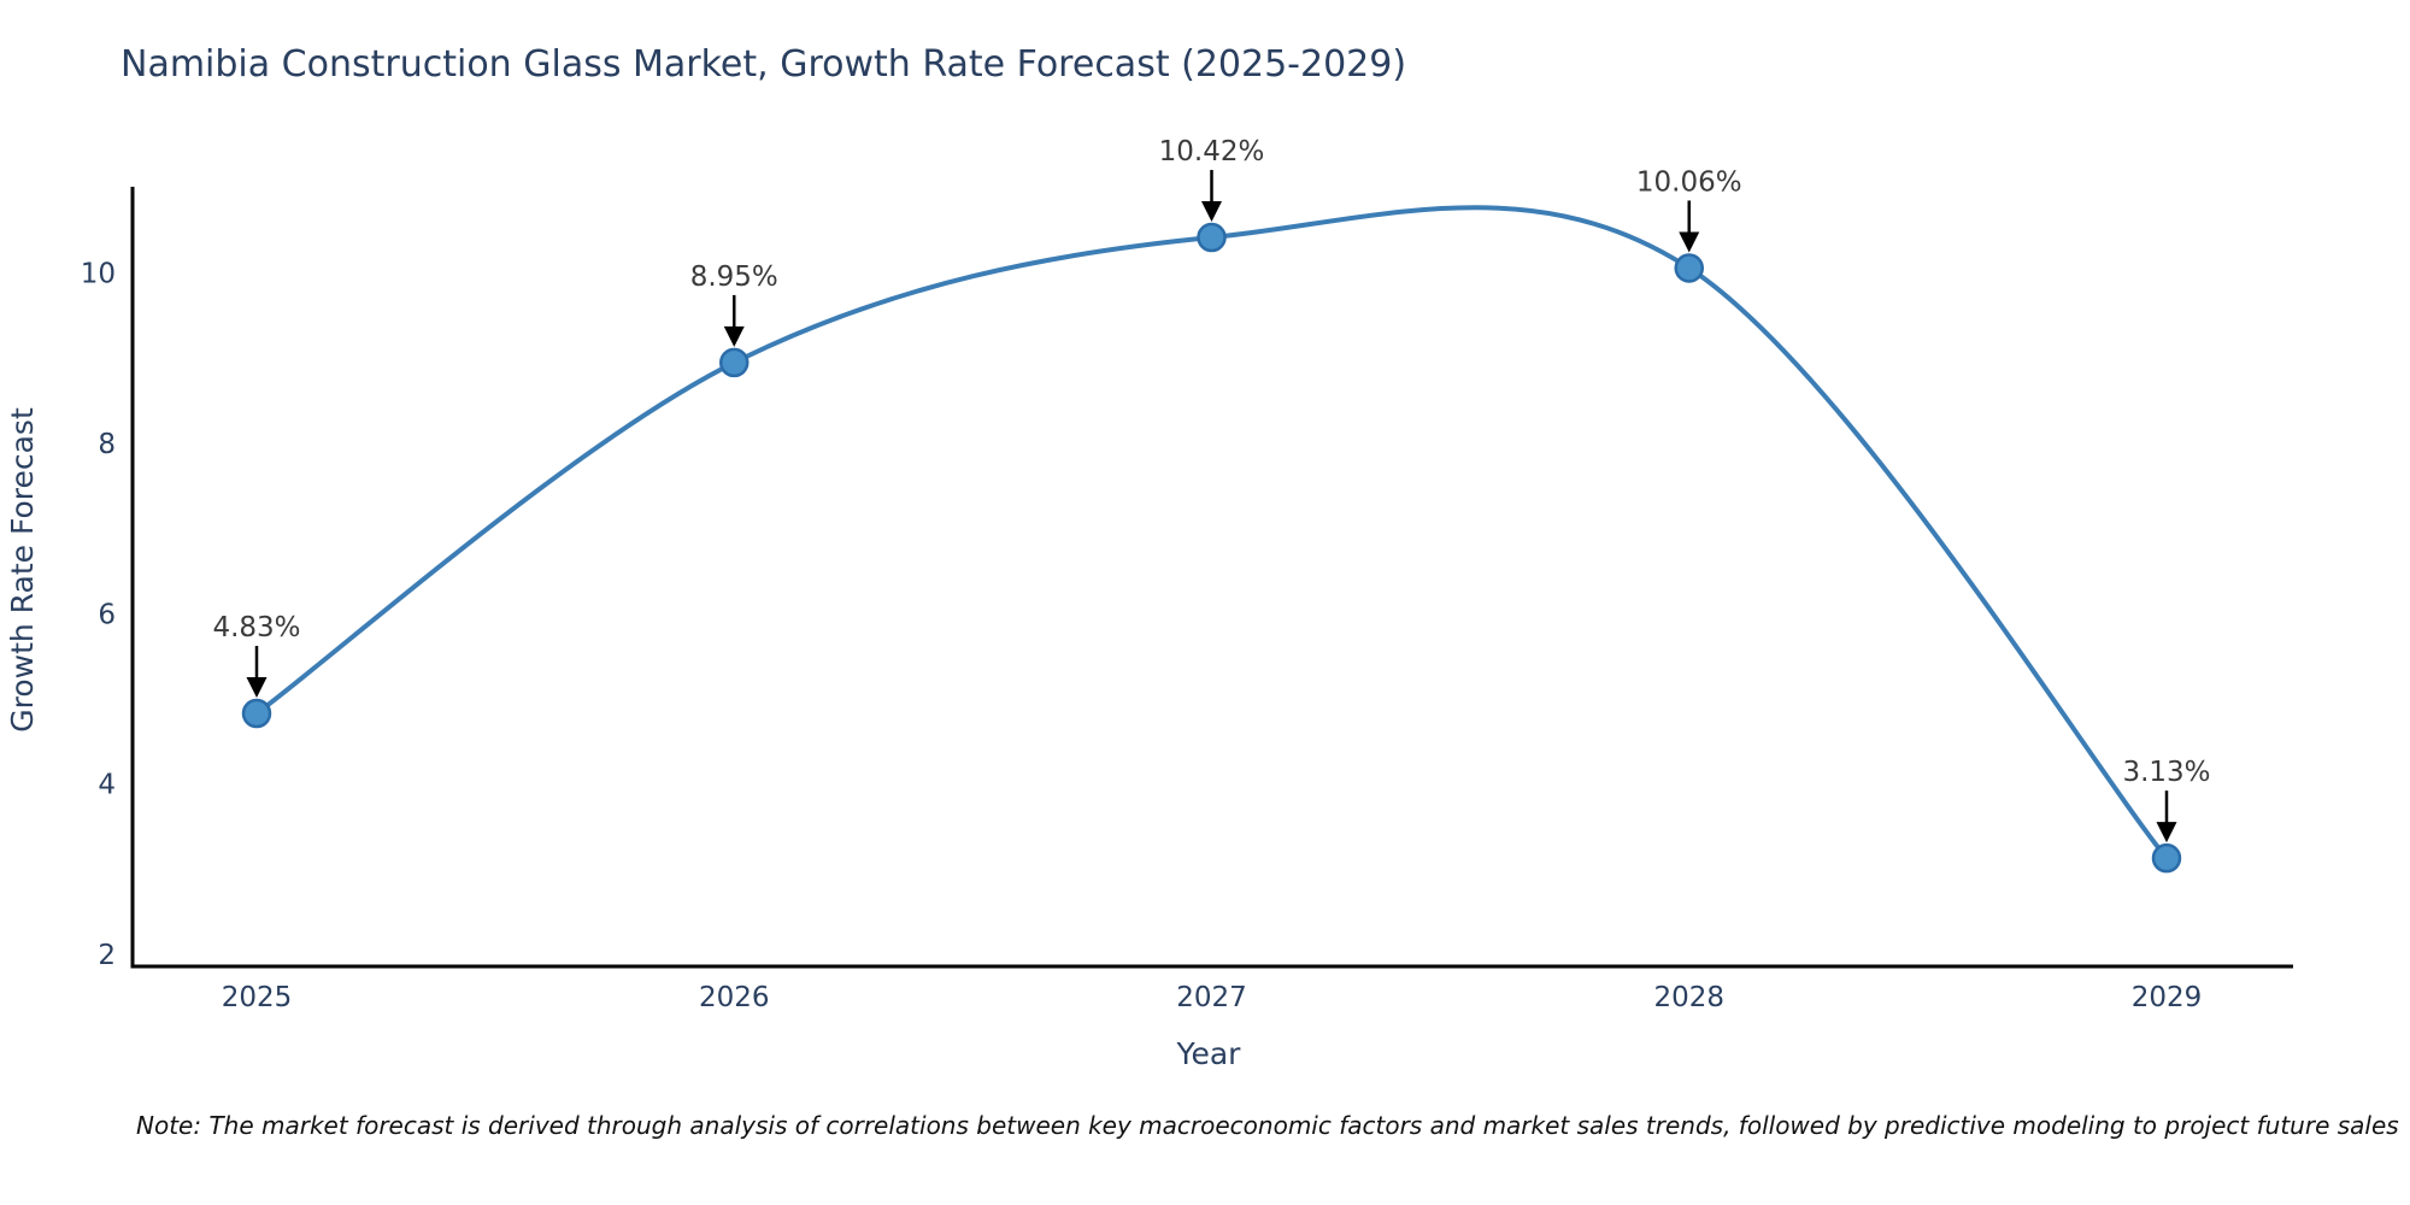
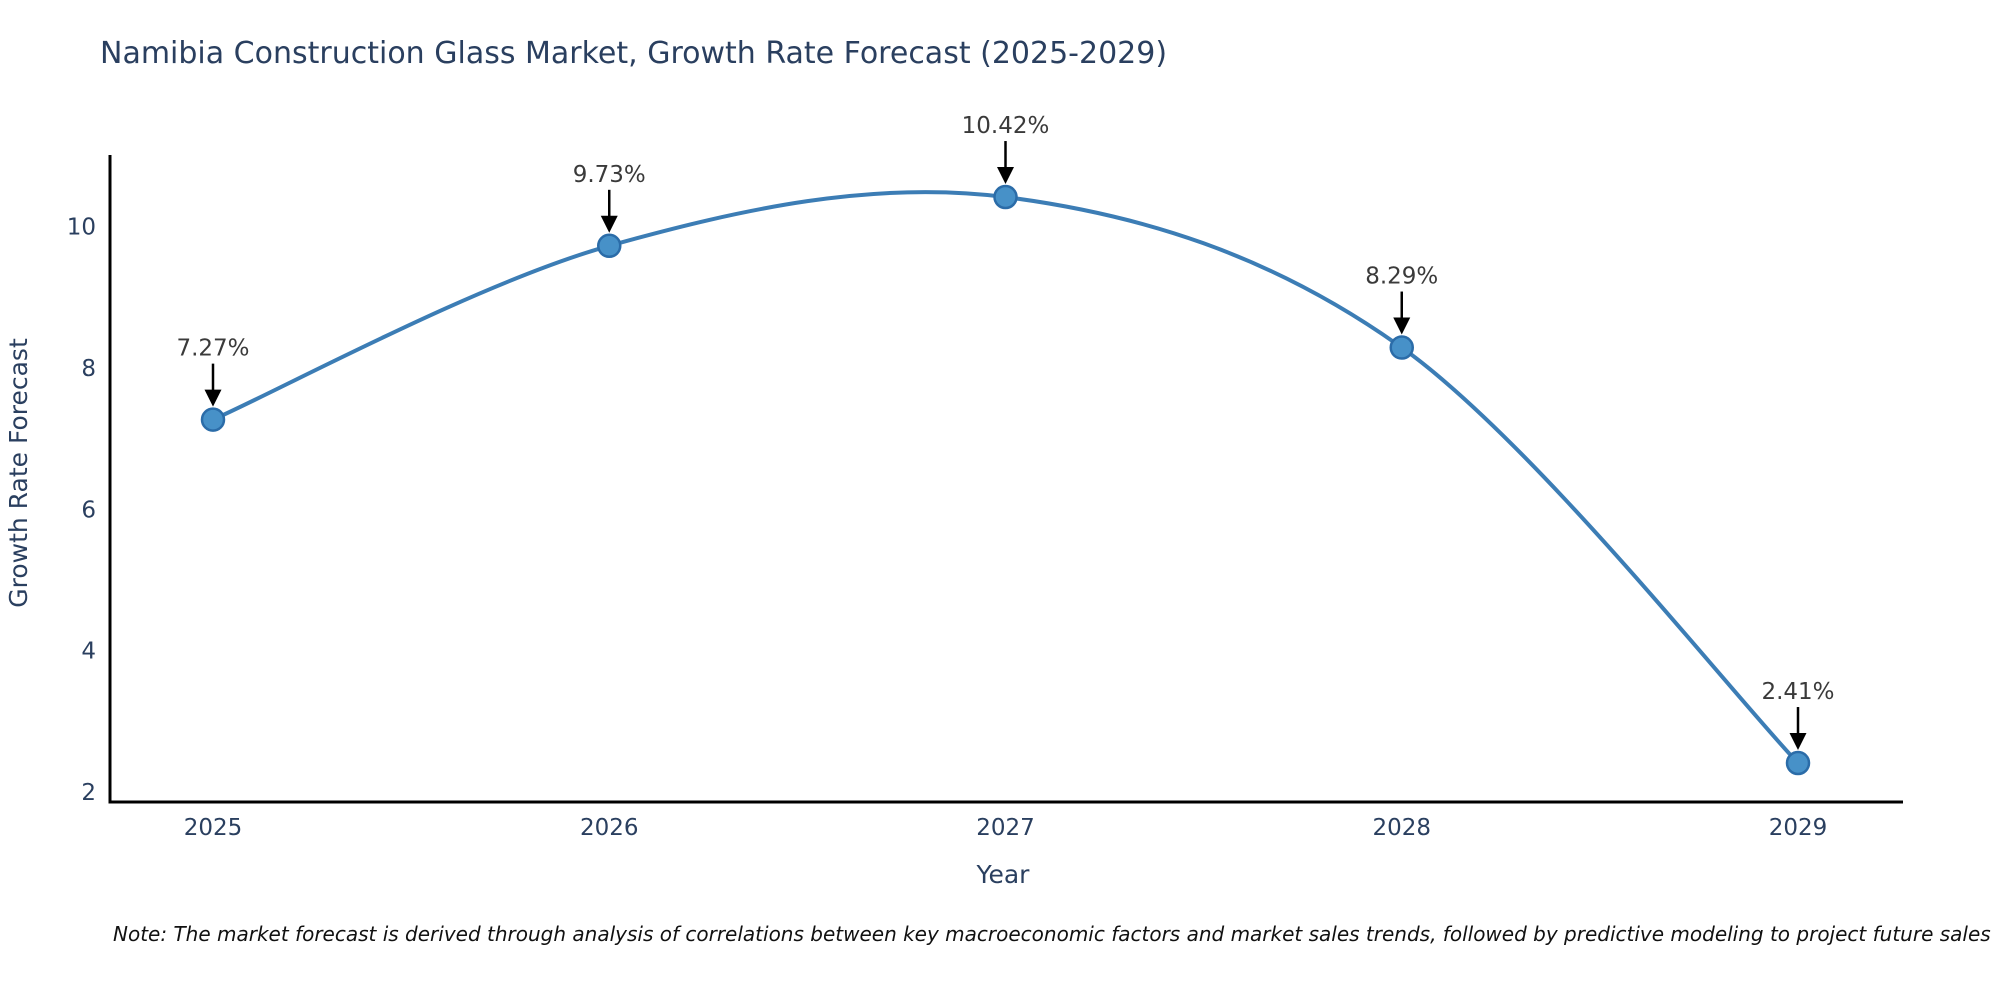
2025: 4.83% -> 7.27%
2026: 8.95% -> 9.73%
2028: 10.06% -> 8.29%
2029: 3.13% -> 2.41%
